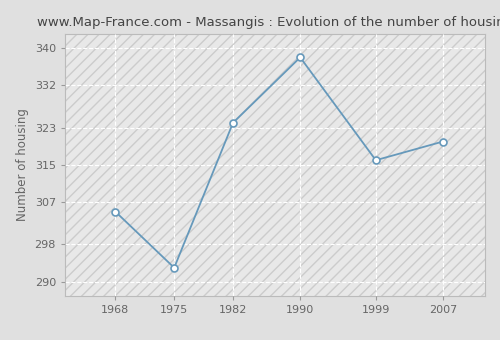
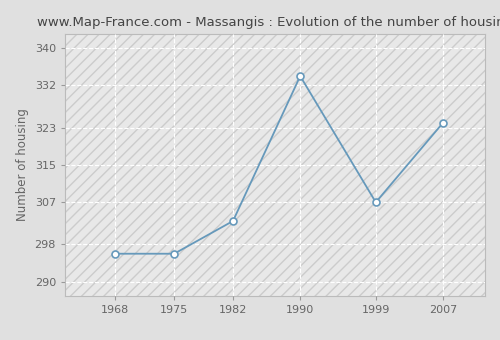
1968: 305 -> 296
1975: 293 -> 296
1982: 324 -> 303
1990: 338 -> 334
1999: 316 -> 307
2007: 320 -> 324
